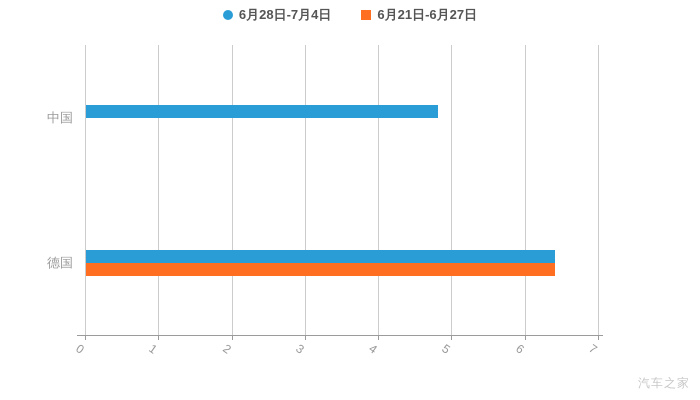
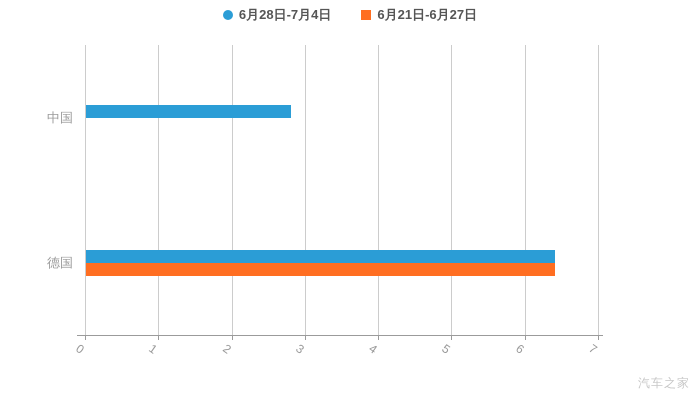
6月28日-7月4日/中国: 4.8 -> 2.8
